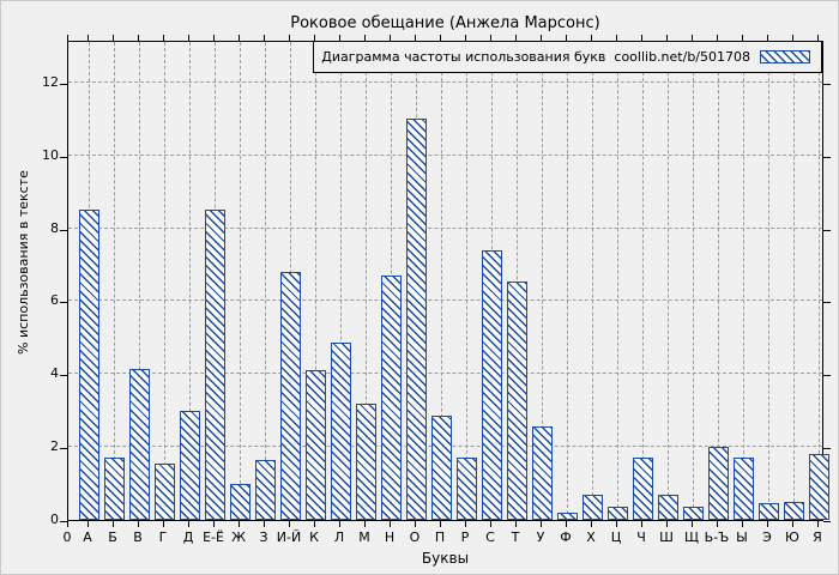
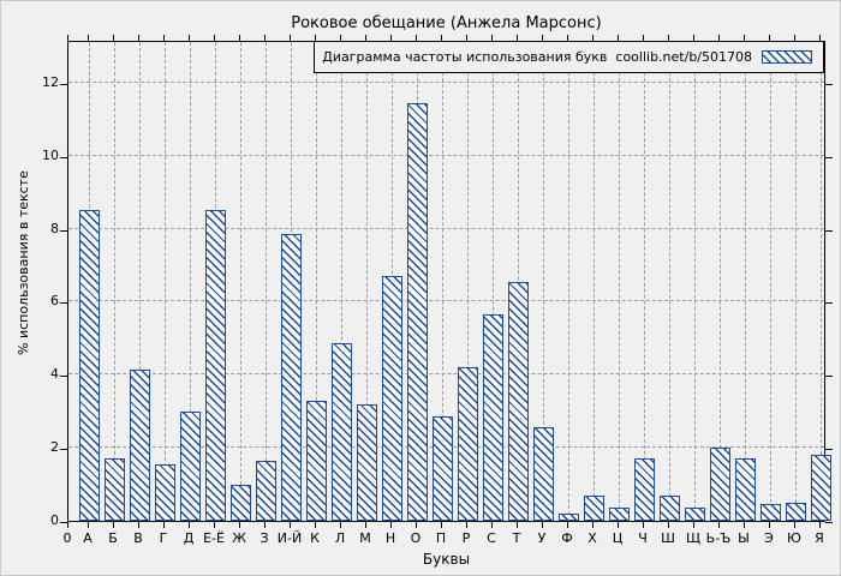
И-Й: 6.8 -> 7.8
К: 4.1 -> 3.3
О: 11.0 -> 11.4
Р: 1.7 -> 4.2
С: 7.4 -> 5.7
